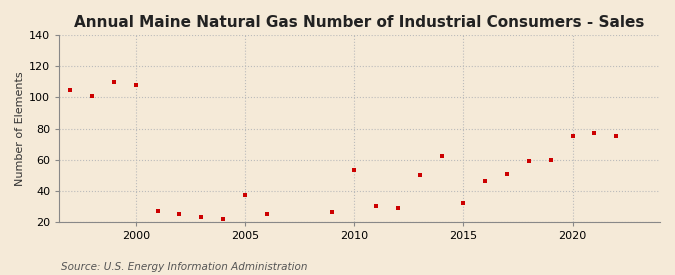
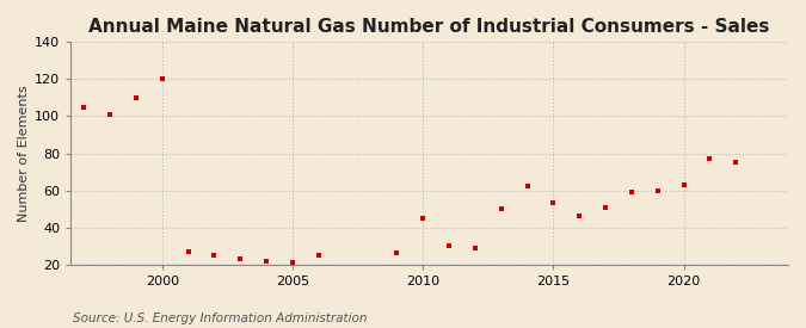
2000: 108 -> 120
2005: 37 -> 21
2010: 53 -> 45
2015: 32 -> 53
2020: 75 -> 63
